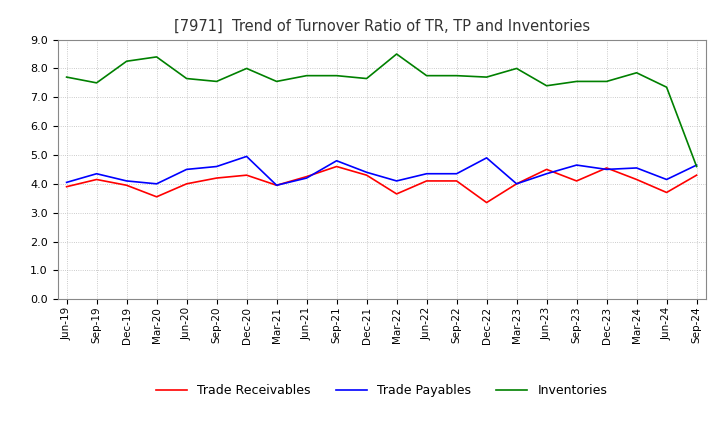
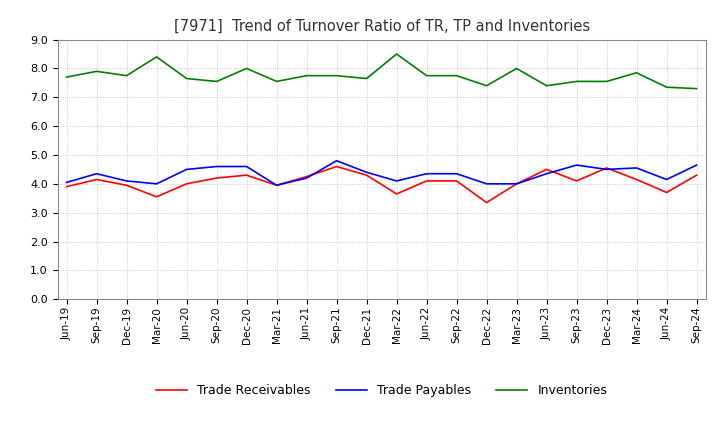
Inventories/Sep-19: 7.50 -> 7.90
Inventories/Dec-19: 8.25 -> 7.75
Trade Payables/Dec-20: 4.95 -> 4.60
Trade Payables/Dec-22: 4.90 -> 4.00
Inventories/Dec-22: 7.70 -> 7.40
Inventories/Sep-24: 4.60 -> 7.30
